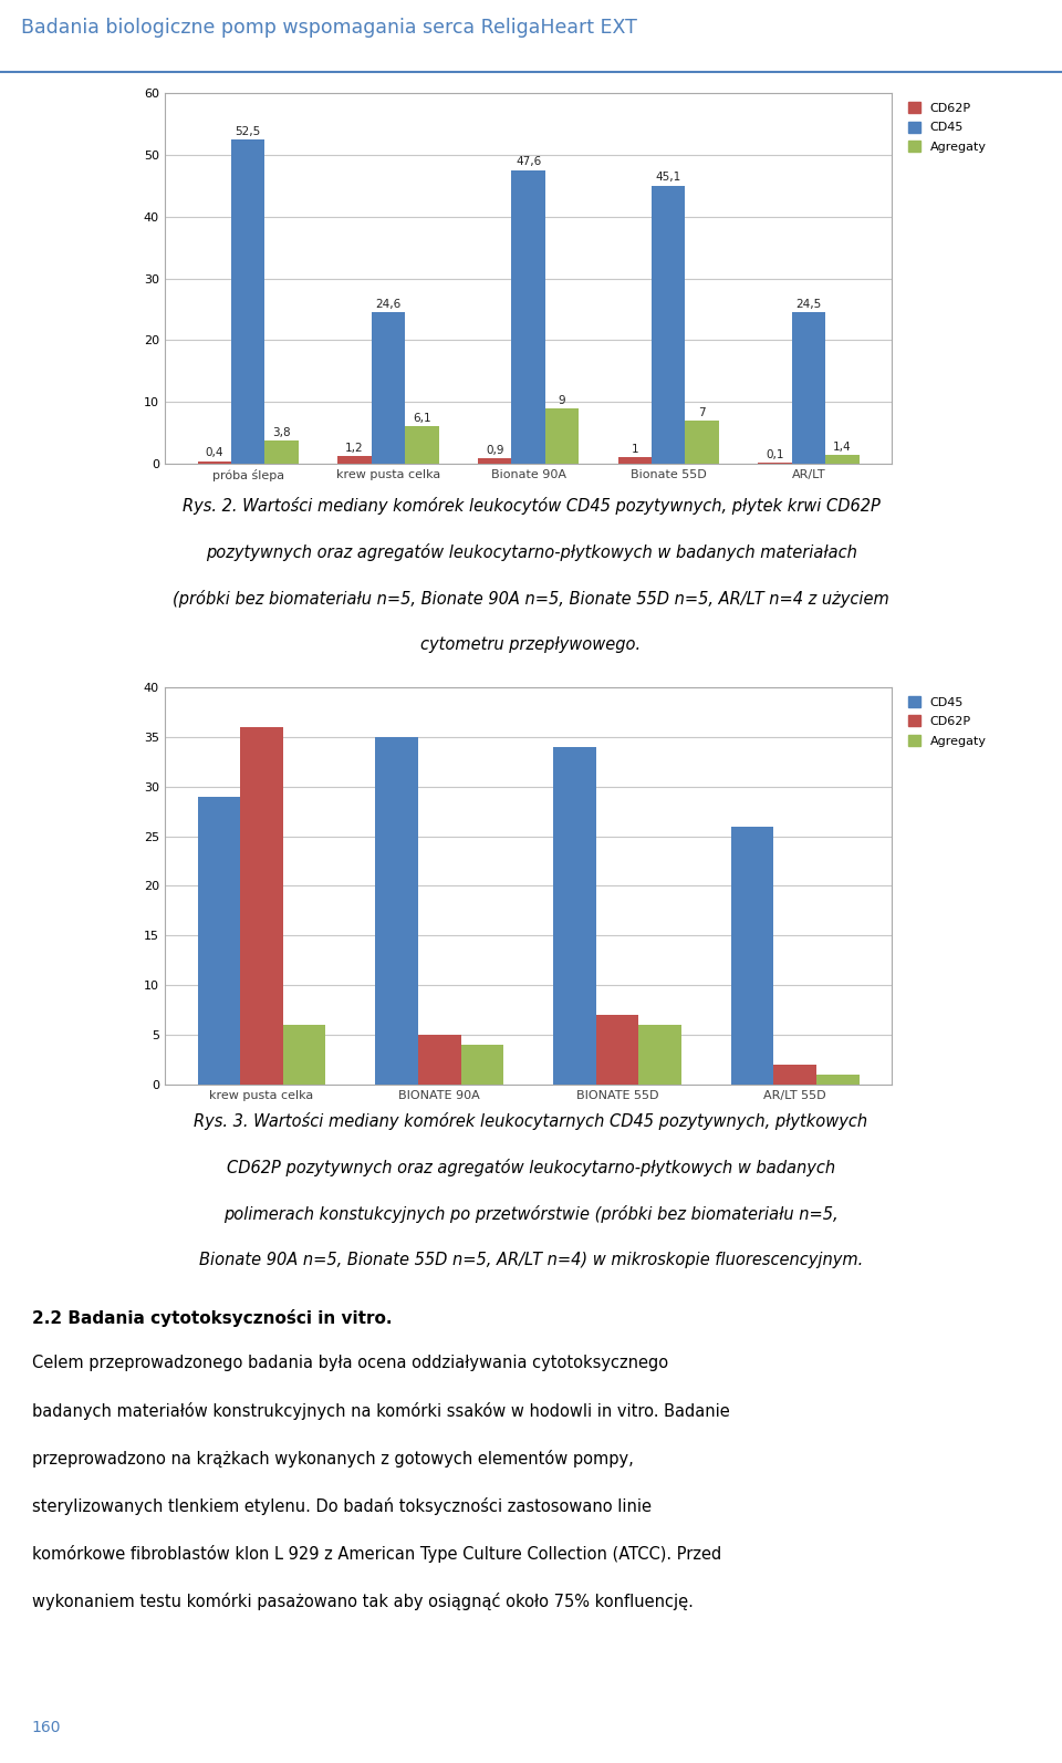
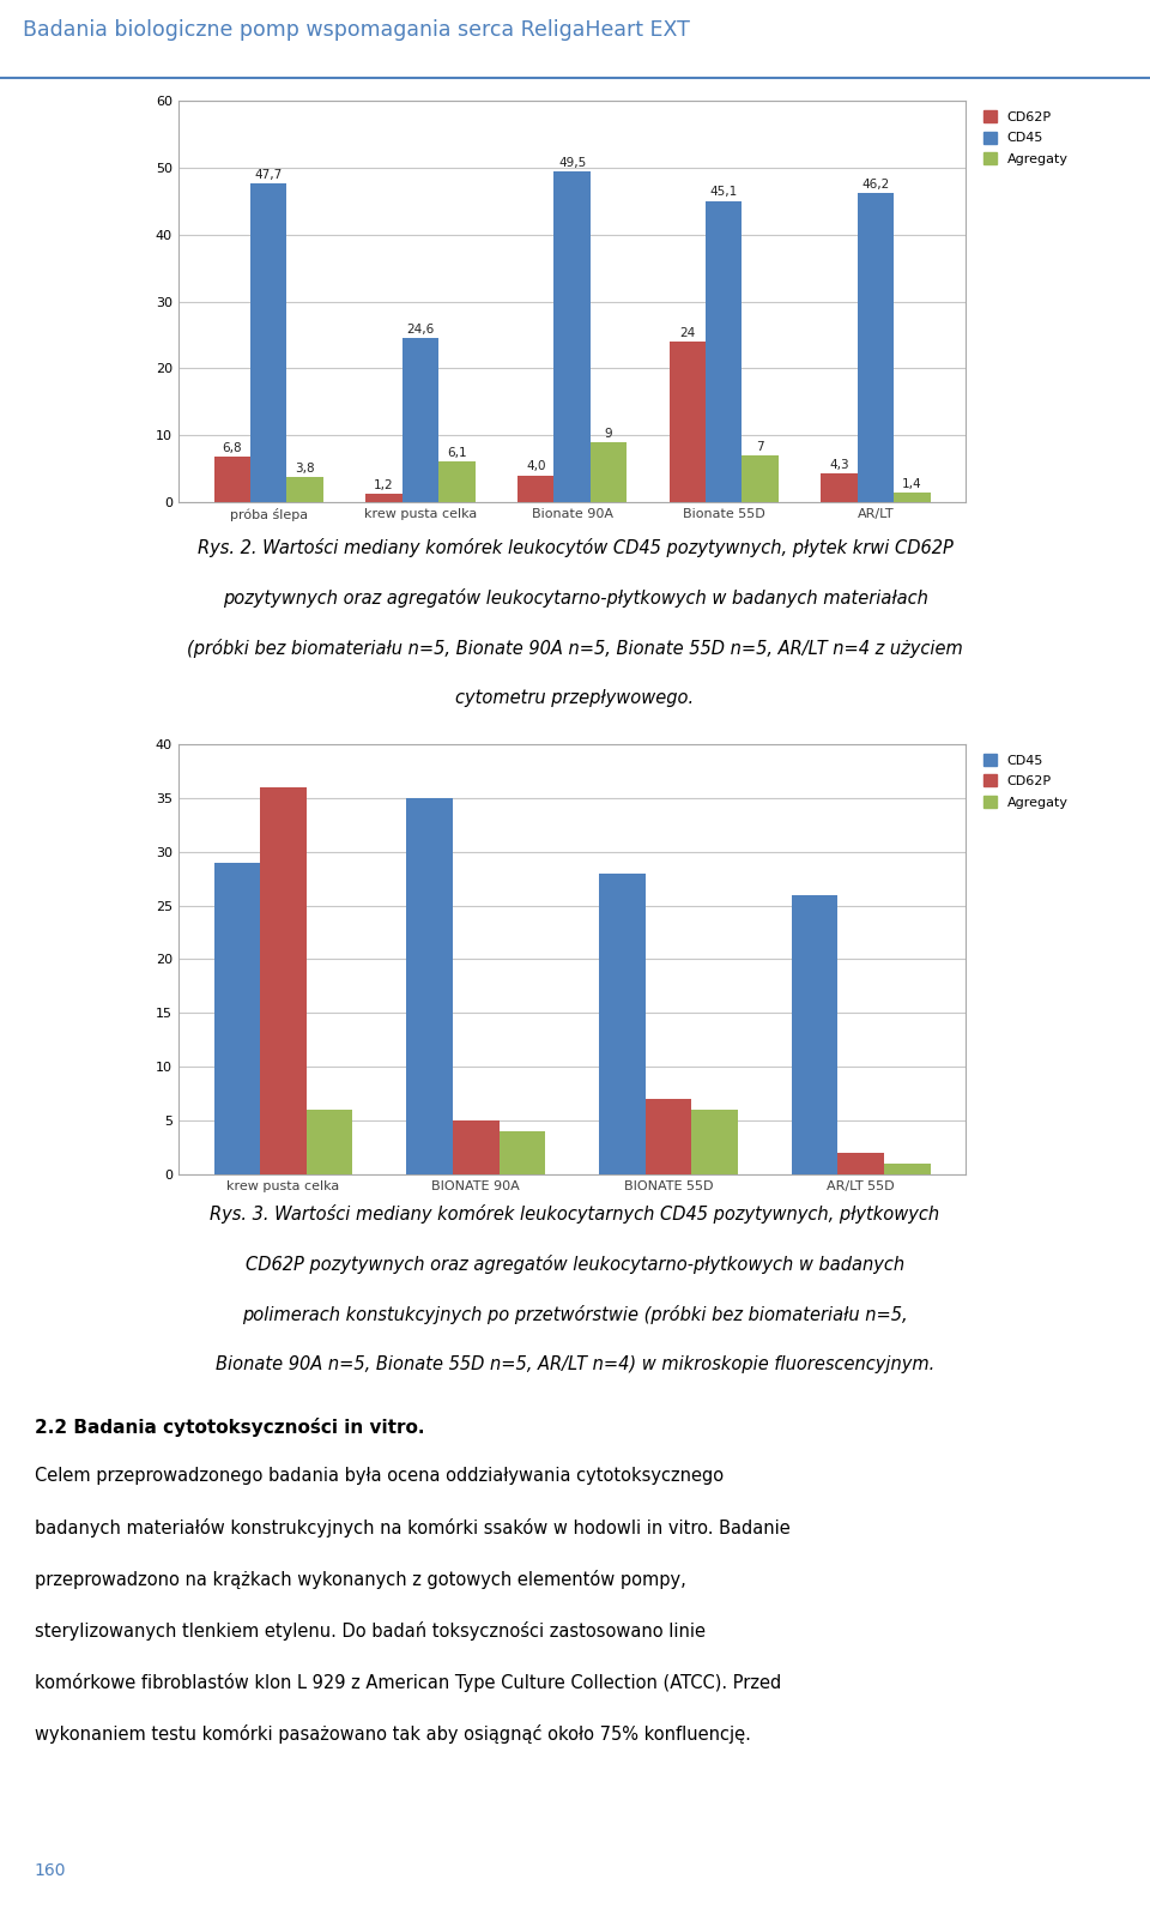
CD62P/próba ślepa: 0,4 -> 6,8
CD45/próba ślepa: 52,5 -> 47,7
CD62P/Bionate 90A: 0,9 -> 4,0
CD45/Bionate 90A: 47,6 -> 49,5
CD62P/Bionate 55D: 1 -> 24
CD62P/AR/LT: 0,1 -> 4,3
CD45/AR/LT: 24,5 -> 46,2
CD45/BIONATE 55D: 34 -> 28
